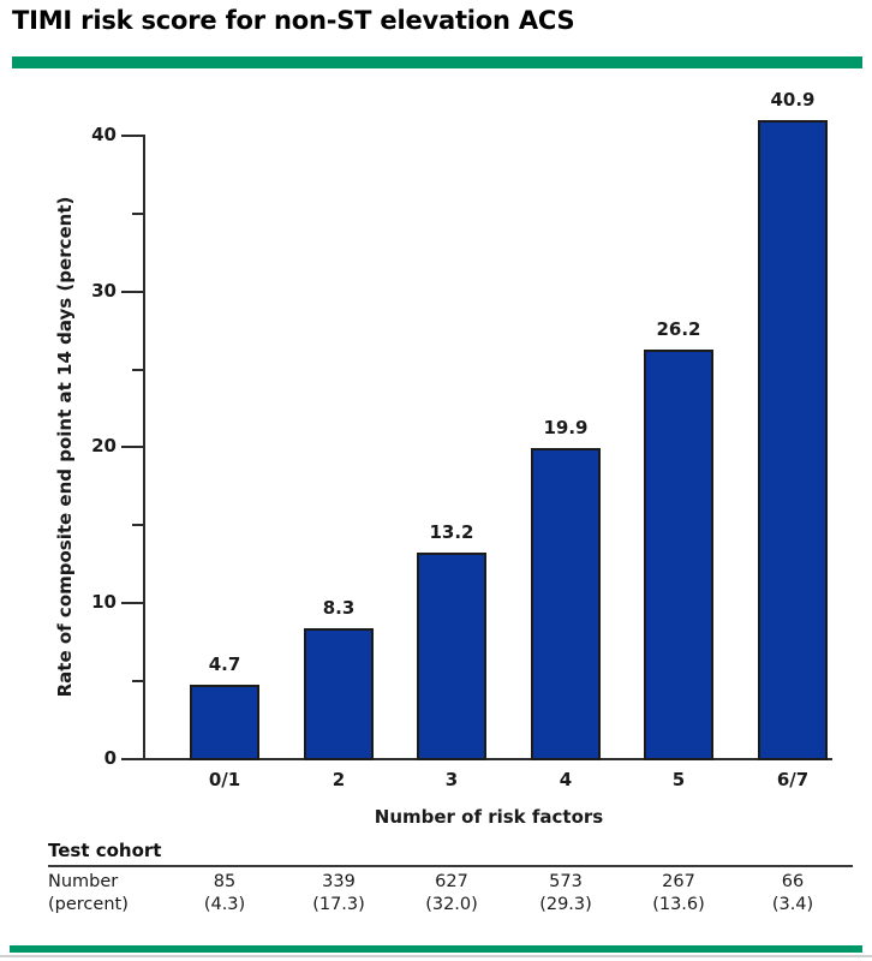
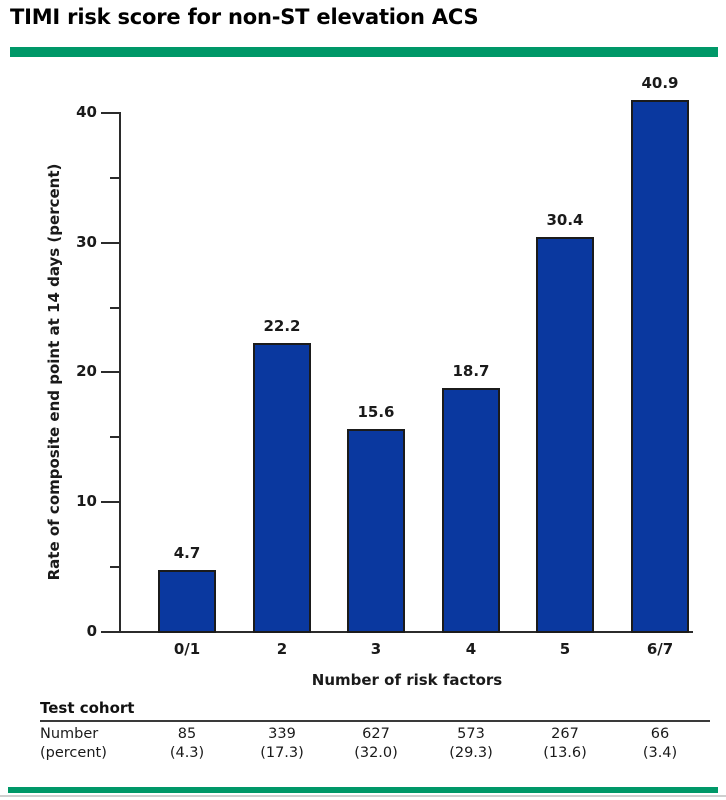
2: 8.3 -> 22.2
3: 13.2 -> 15.6
4: 19.9 -> 18.7
5: 26.2 -> 30.4
